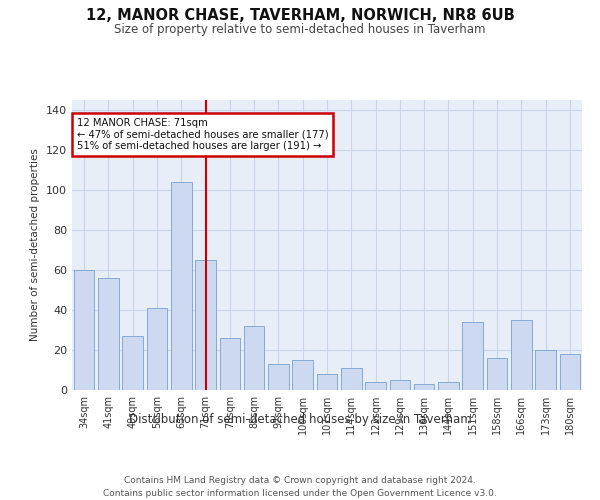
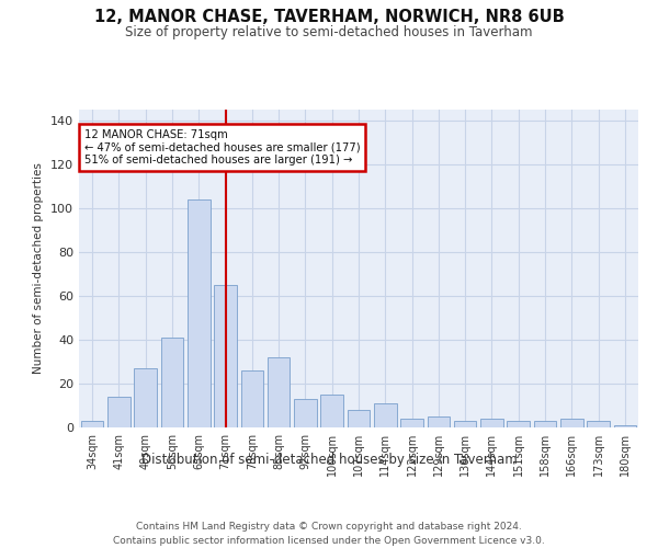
34sqm: 60 -> 3
41sqm: 56 -> 14
151sqm: 34 -> 3
158sqm: 16 -> 3
166sqm: 35 -> 4
173sqm: 20 -> 3
180sqm: 18 -> 1
